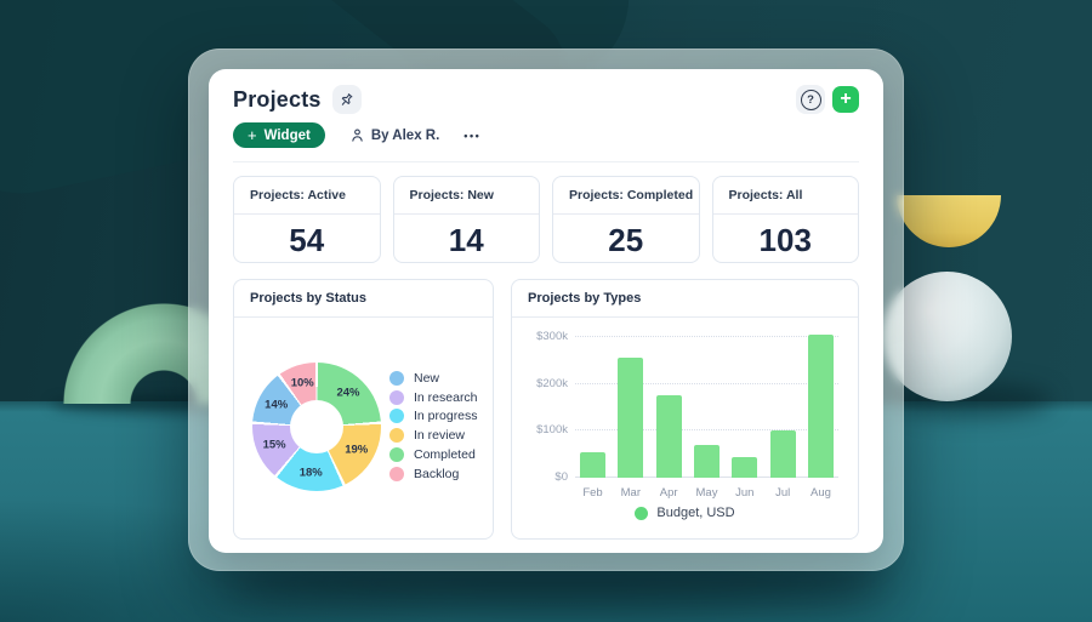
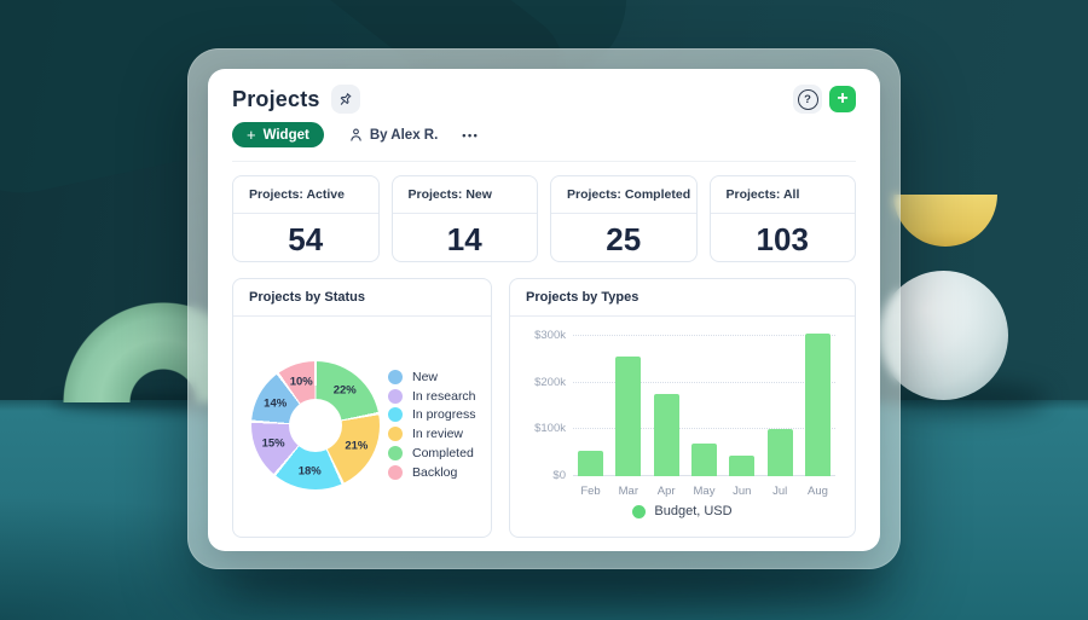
Projects by Status/Completed: 24% -> 22%
Projects by Status/In review: 19% -> 21%
